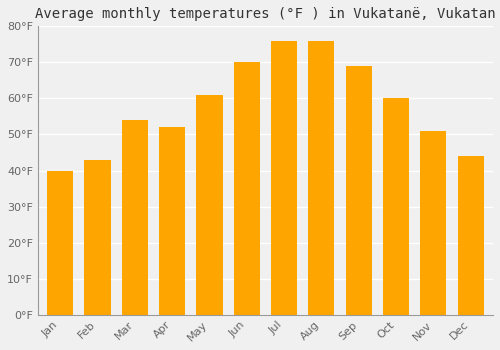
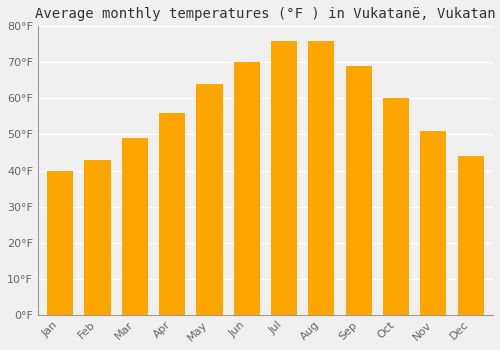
Mar: 54°F -> 49°F
Apr: 52°F -> 56°F
May: 61°F -> 64°F
